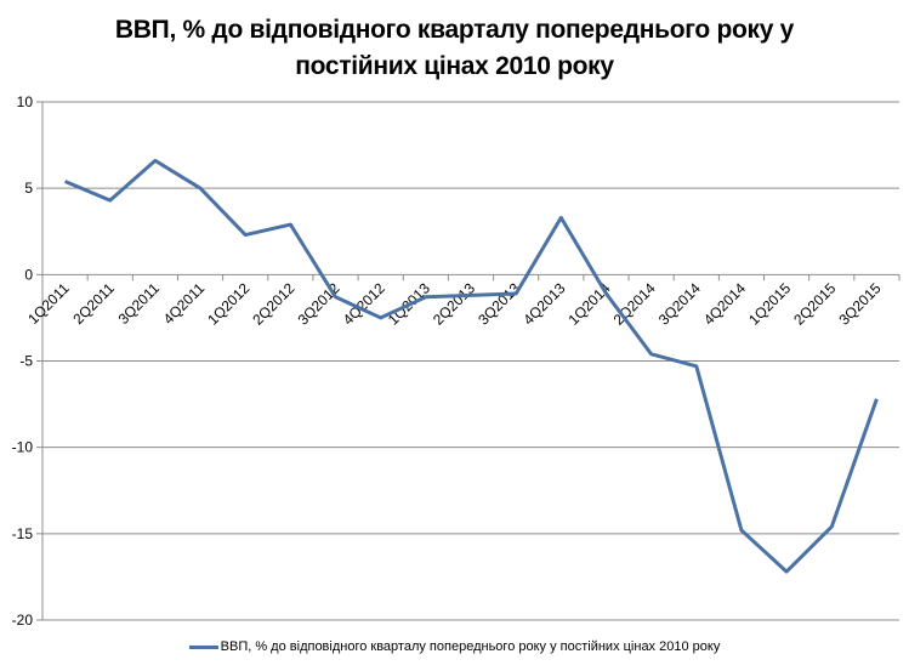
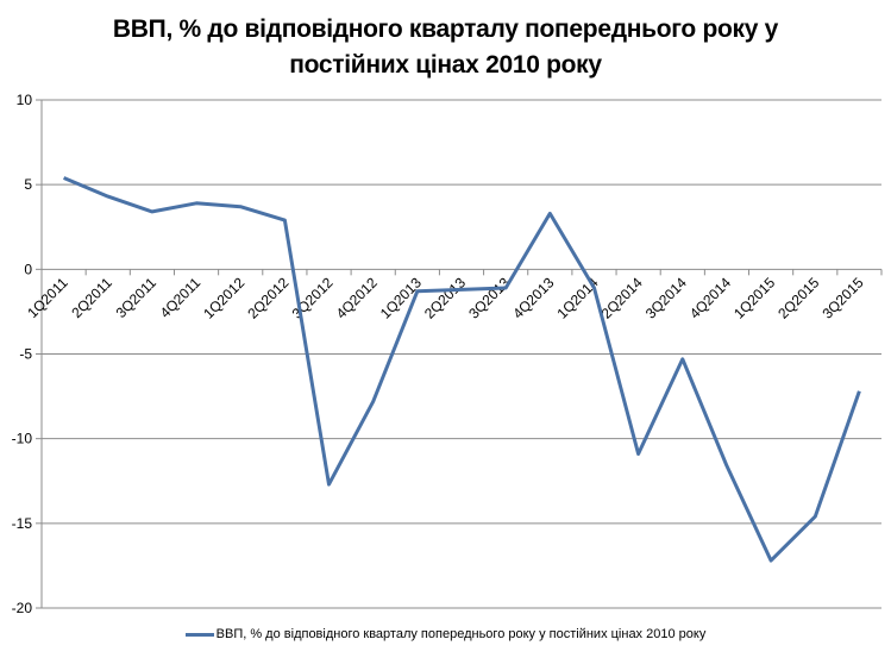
3Q2011: 6.6 -> 3.4
4Q2011: 5.0 -> 3.9
1Q2012: 2.3 -> 3.7
3Q2012: -1.3 -> -12.7
4Q2012: -2.5 -> -7.8
2Q2014: -4.6 -> -10.9
4Q2014: -14.8 -> -11.6
